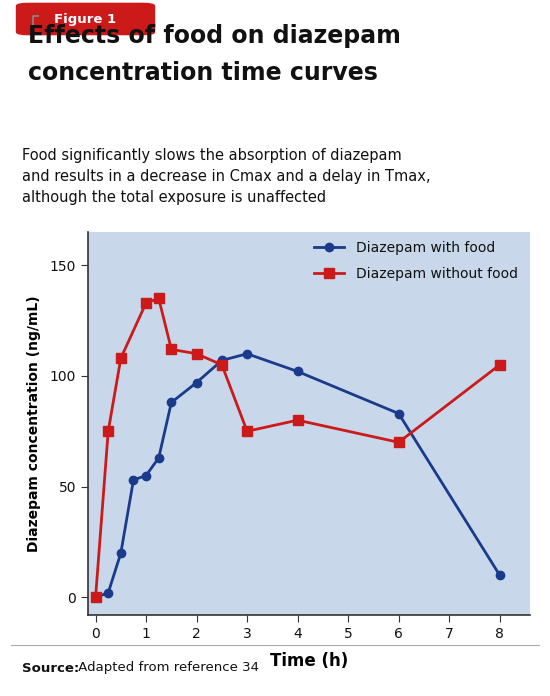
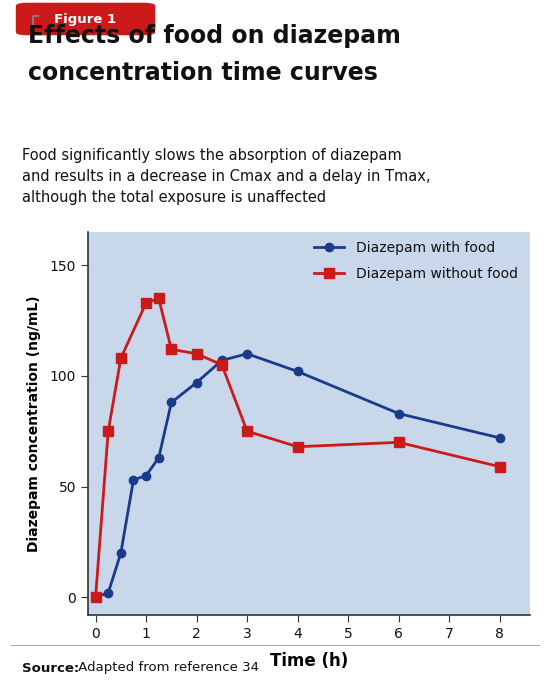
Diazepam without food/4: 80 -> 68
Diazepam with food/8: 10 -> 72
Diazepam without food/8: 105 -> 59
